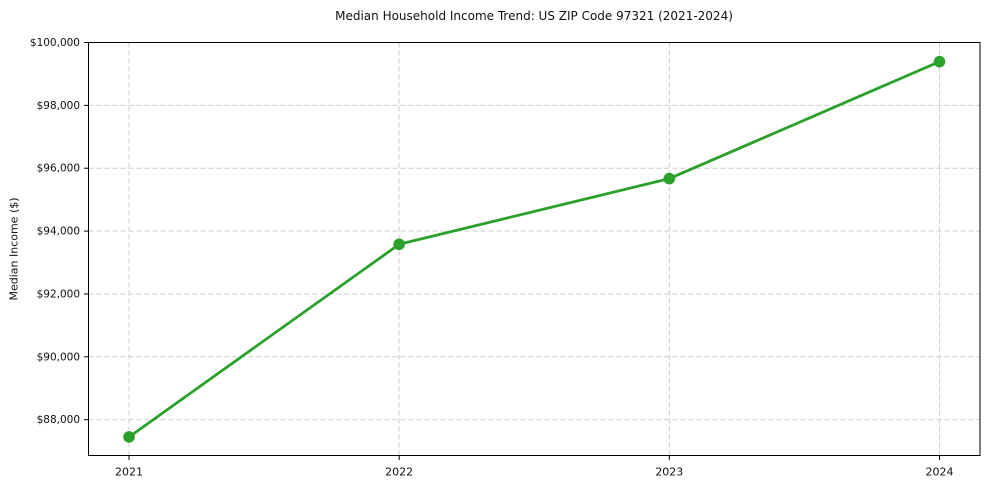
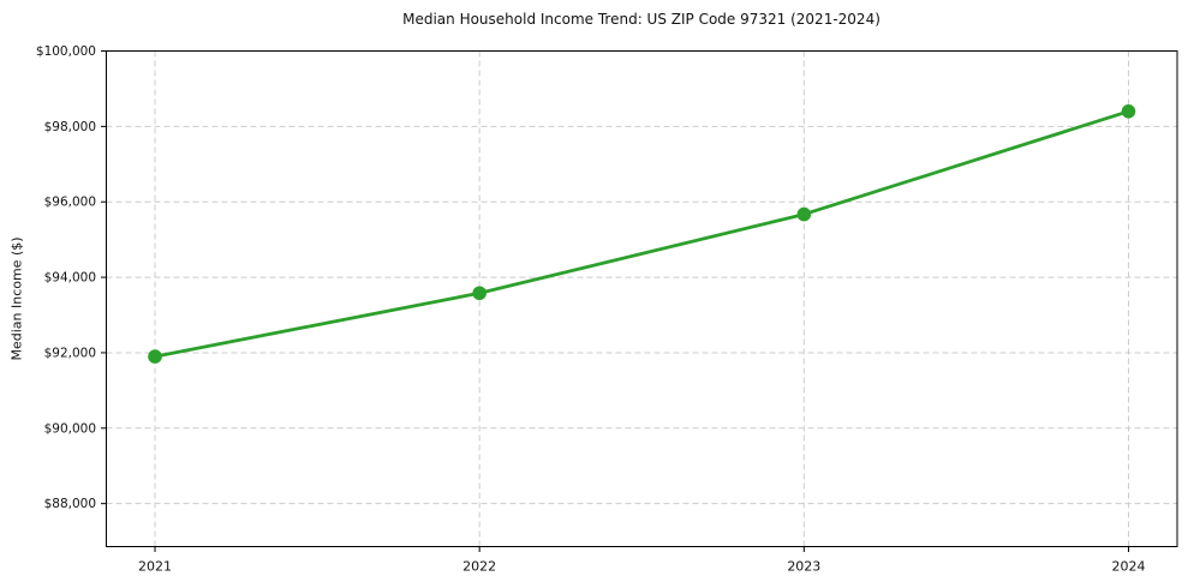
2021: $87400 -> $91900
2024: $99400 -> $98400
